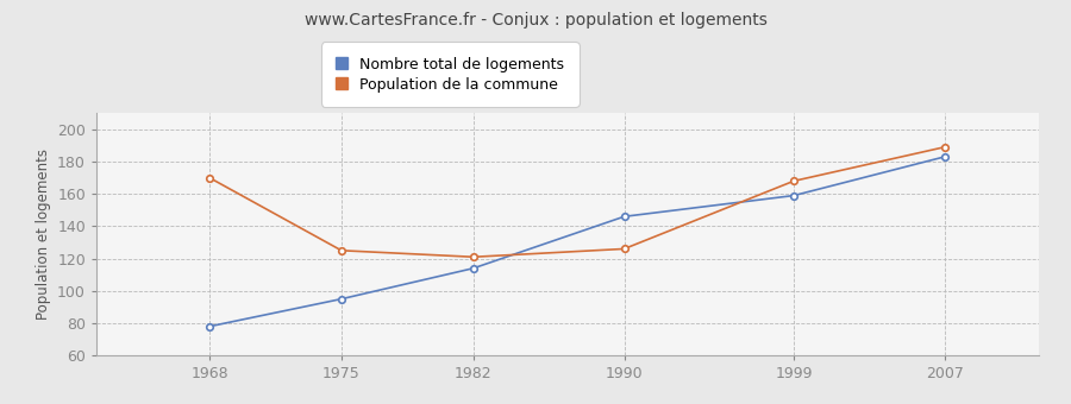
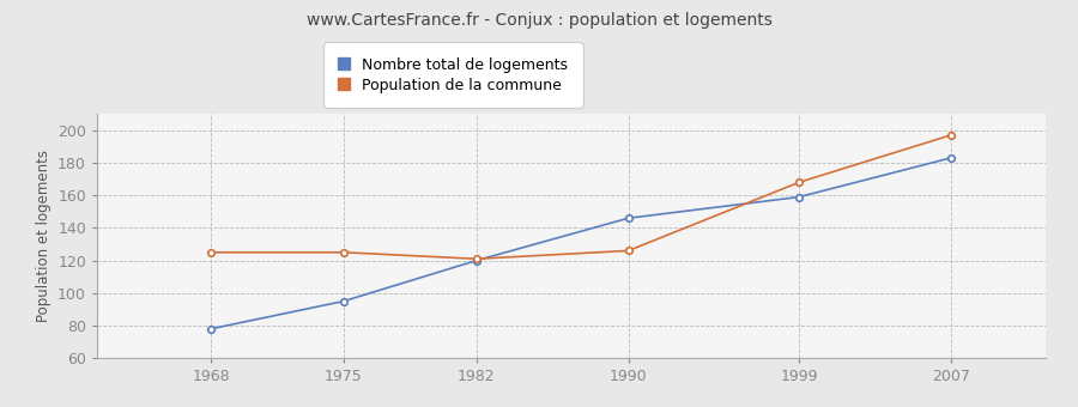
Population de la commune/1968: 170 -> 125
Nombre total de logements/1982: 114 -> 120
Population de la commune/2007: 189 -> 197
